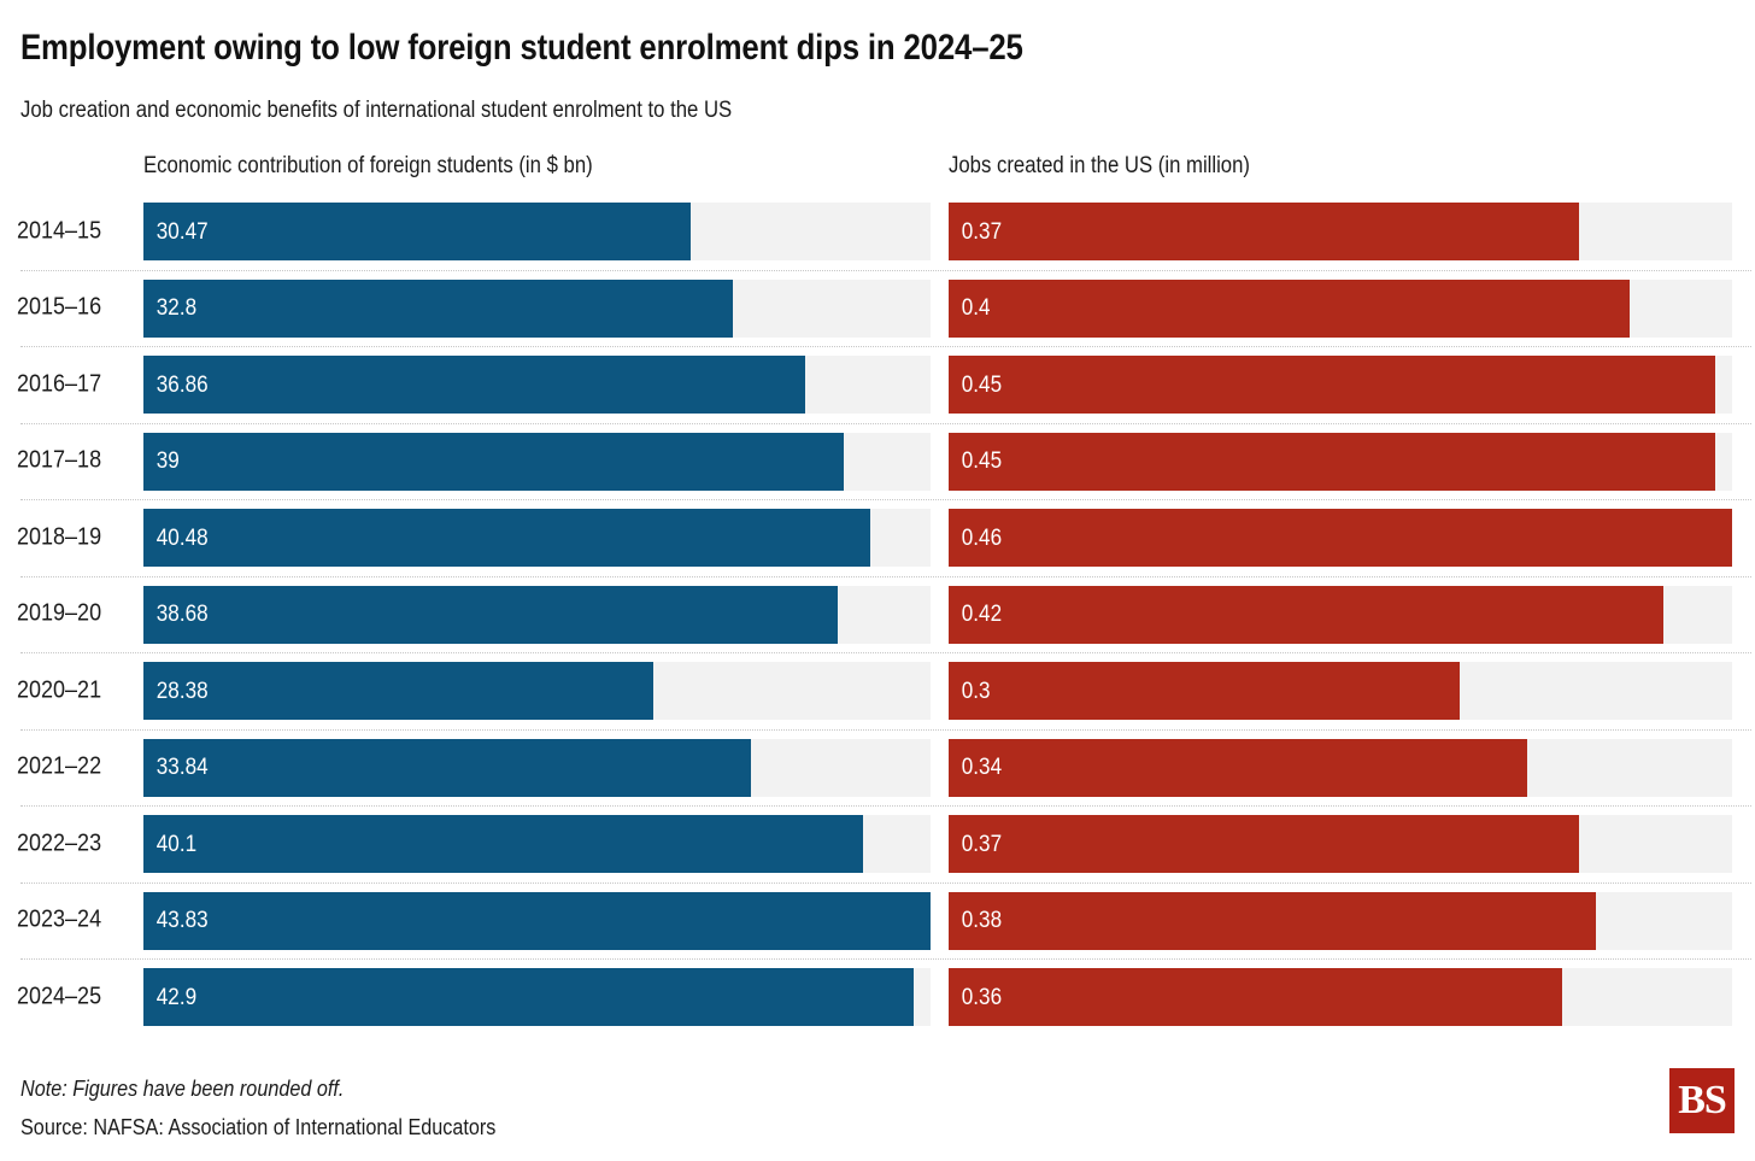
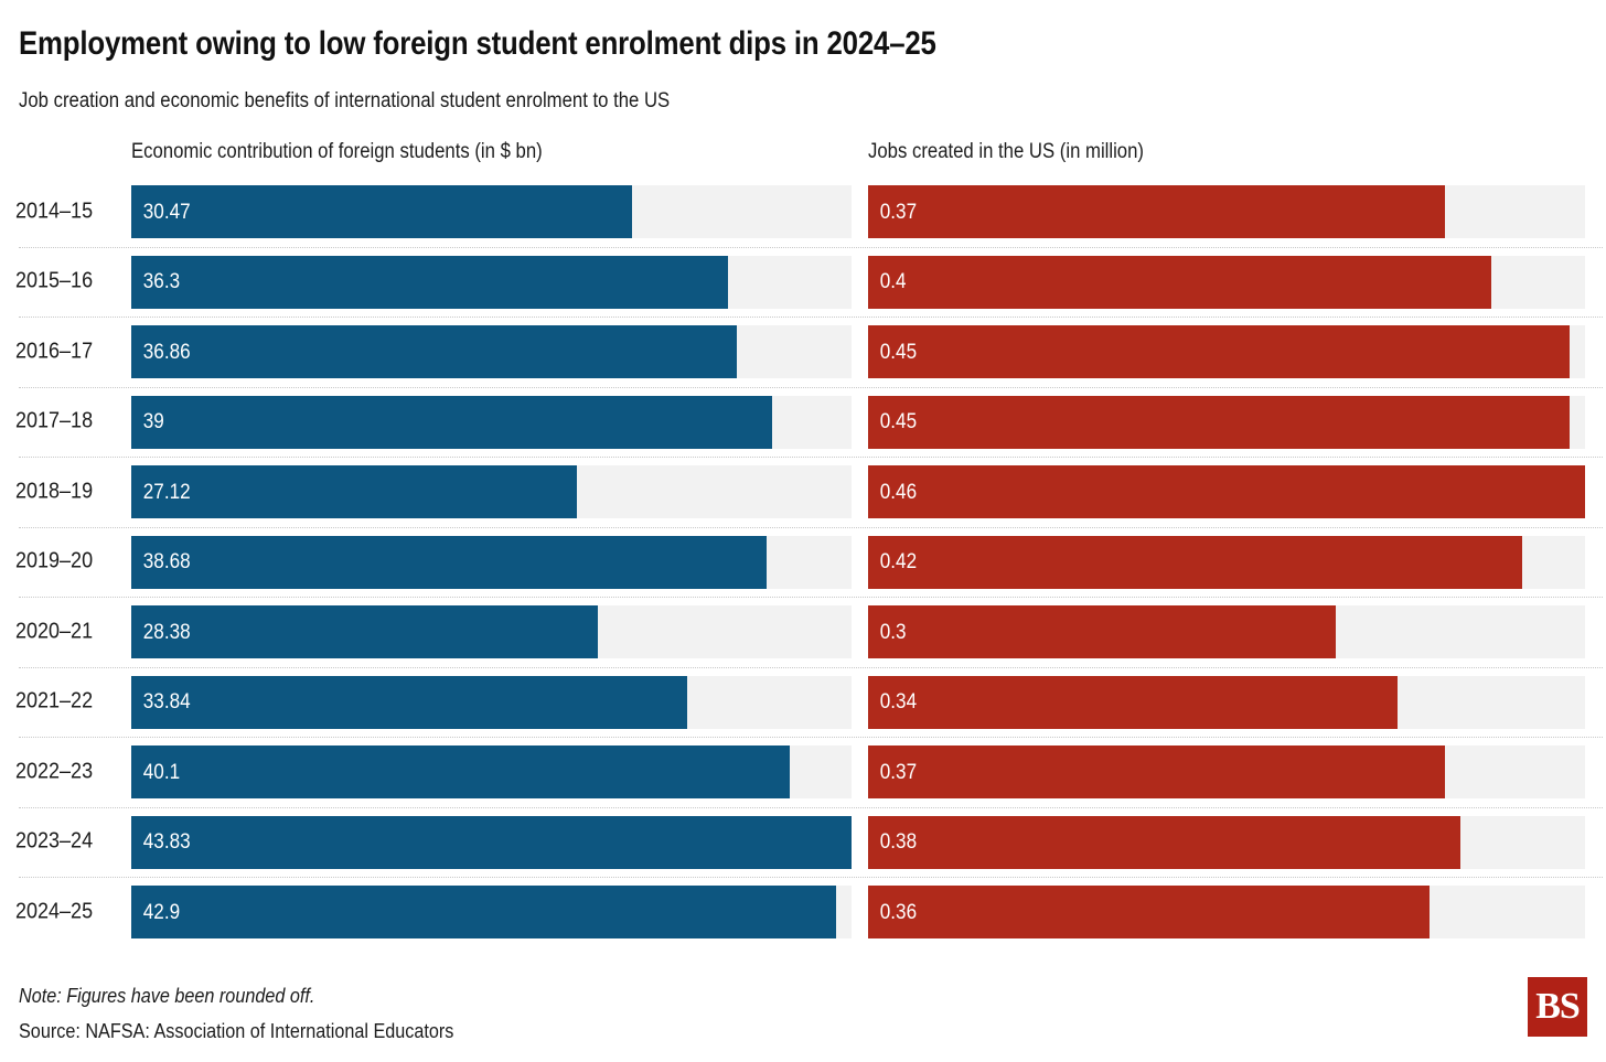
Economic contribution of foreign students (in $ bn)/2015–16: 32.8 -> 36.3
Economic contribution of foreign students (in $ bn)/2018–19: 40.48 -> 27.12
